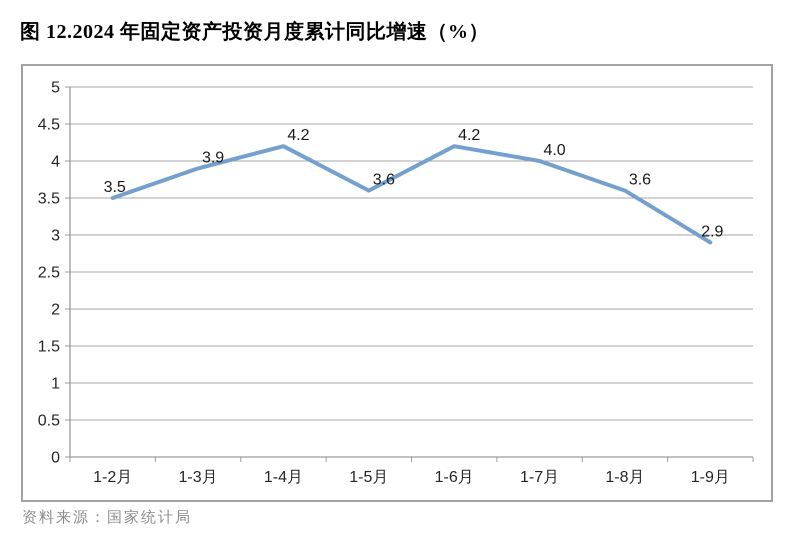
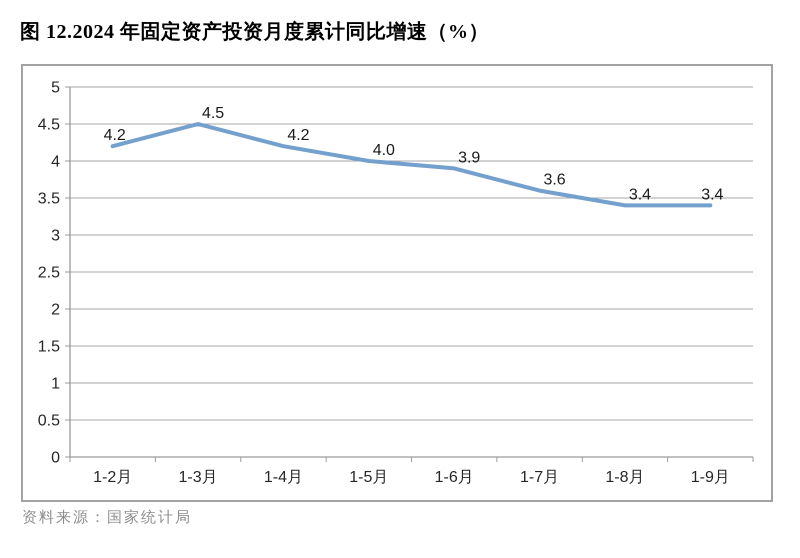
1-2月: 3.5 -> 4.2
1-3月: 3.9 -> 4.5
1-5月: 3.6 -> 4.0
1-6月: 4.2 -> 3.9
1-7月: 4.0 -> 3.6
1-8月: 3.6 -> 3.4
1-9月: 2.9 -> 3.4
